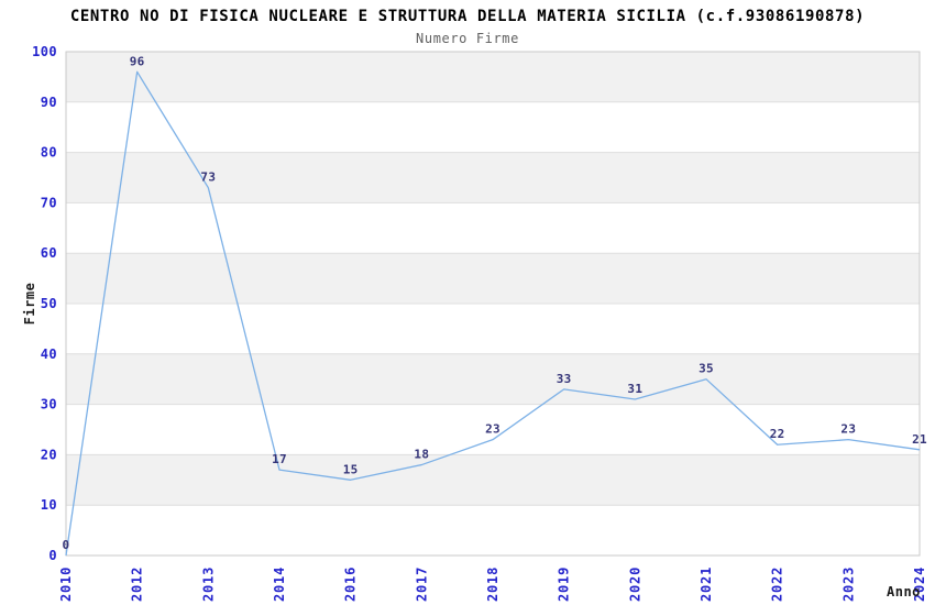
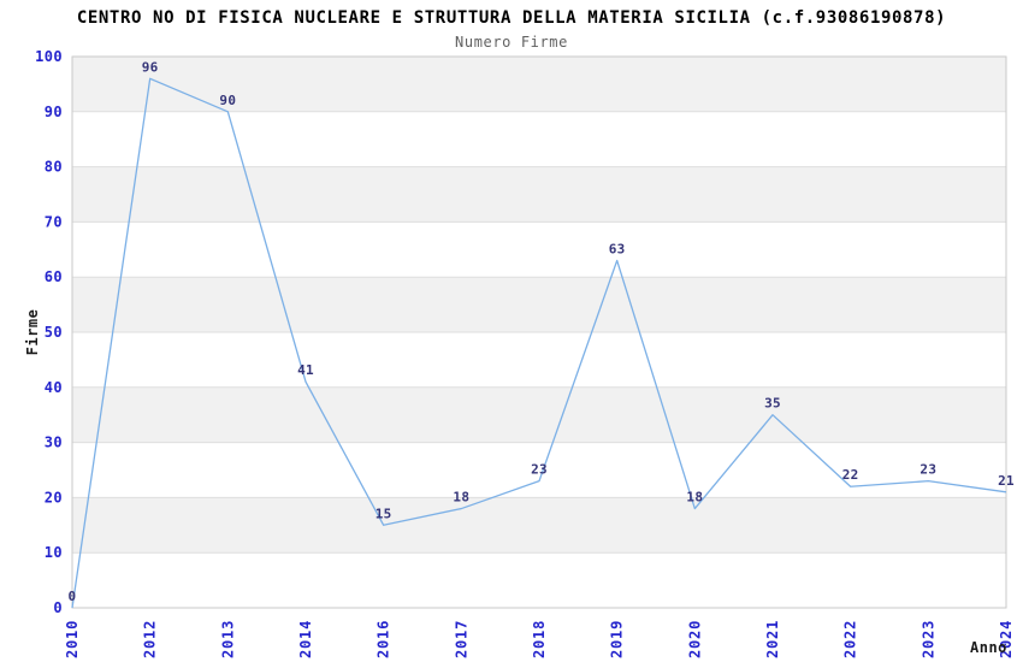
2013: 73 -> 90
2014: 17 -> 41
2019: 33 -> 63
2020: 31 -> 18
